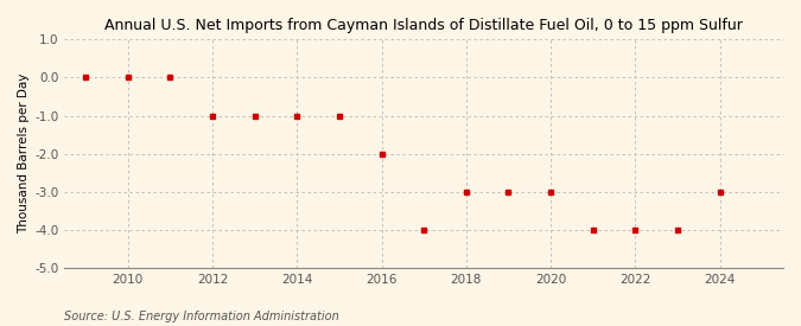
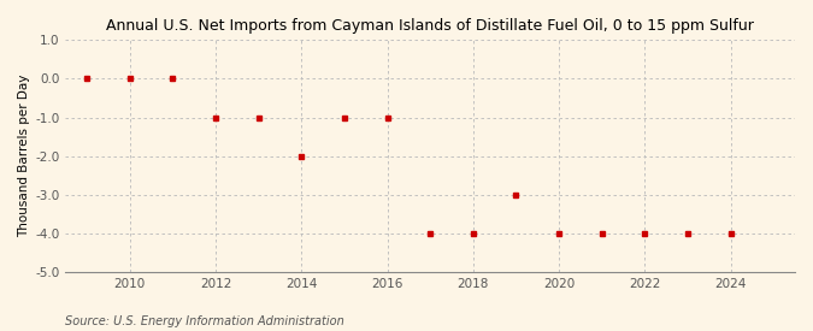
2014: -1 -> -2
2016: -2 -> -1
2018: -3 -> -4
2020: -3 -> -4
2024: -3 -> -4
